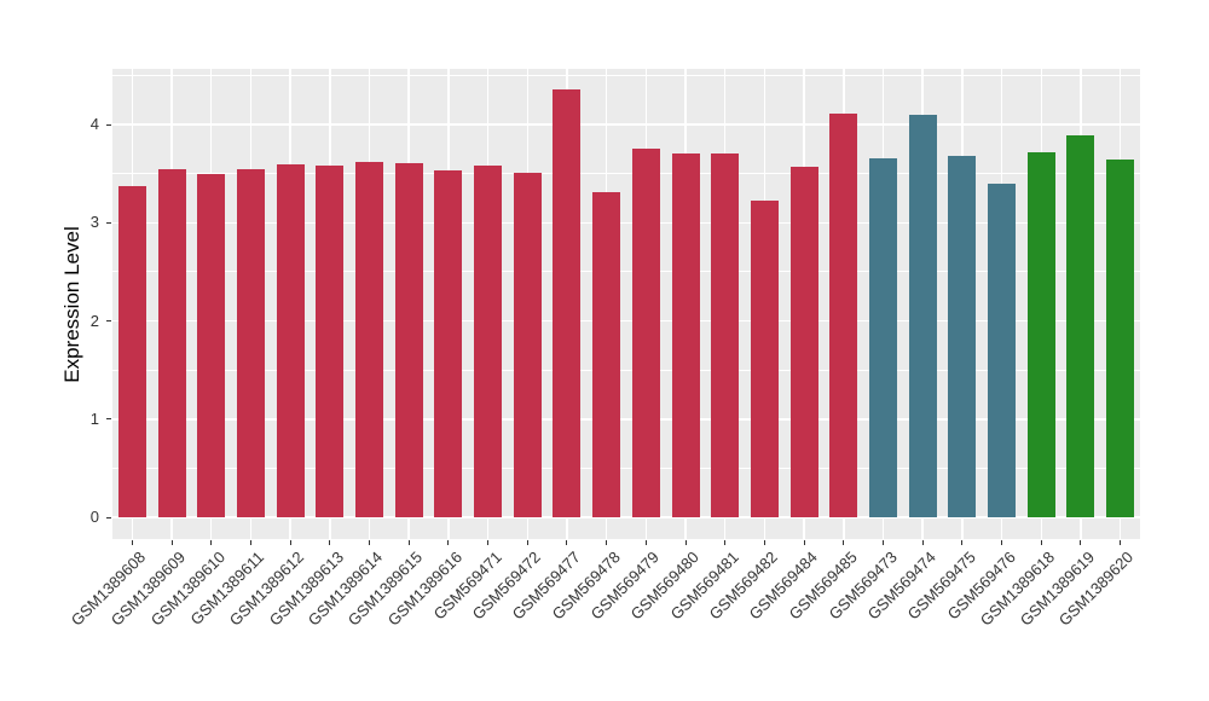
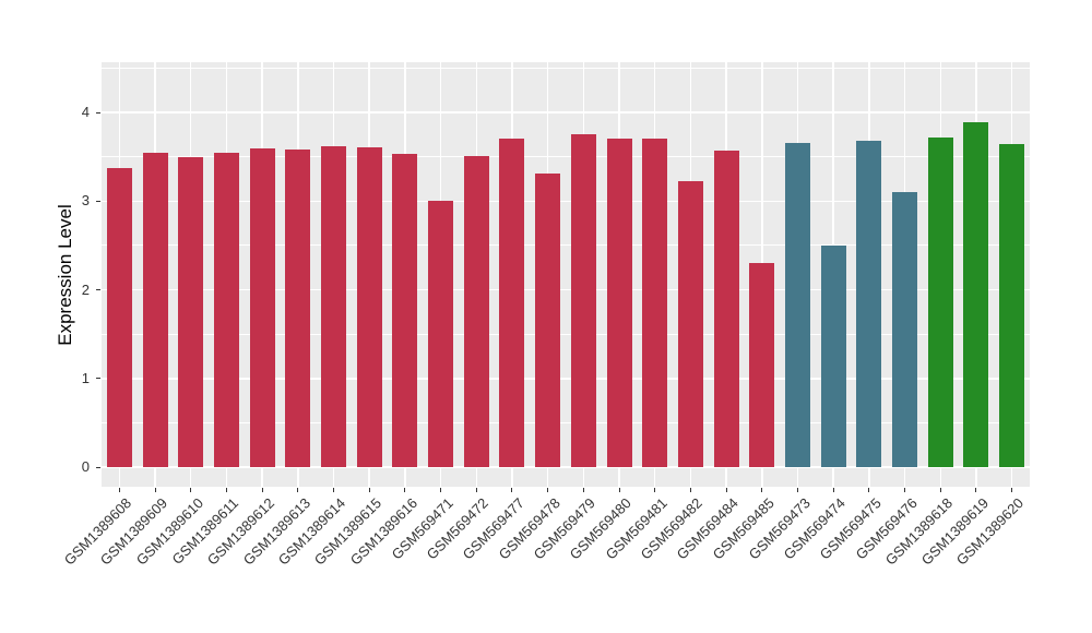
GSM569471: 3.6 -> 3.0
GSM569477: 4.4 -> 3.7
GSM569485: 4.1 -> 2.3
GSM569474: 4.1 -> 2.5
GSM569476: 3.4 -> 3.1
